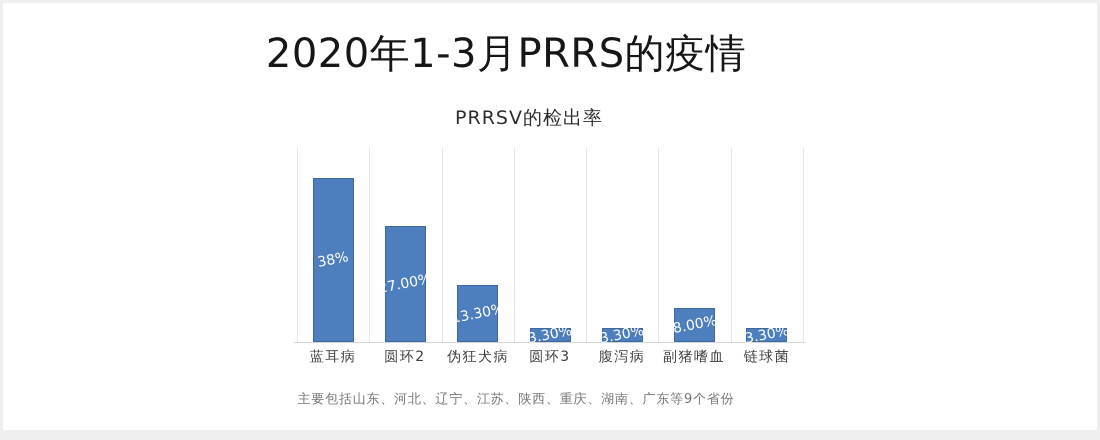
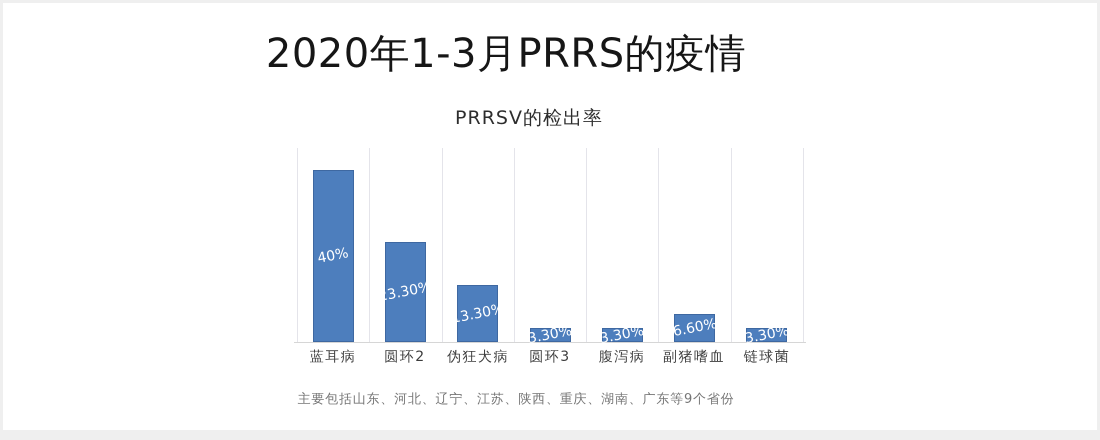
蓝耳病: 38% -> 40%
圆环2: 27.00% -> 23.30%
副猪嗜血: 8.00% -> 6.60%
